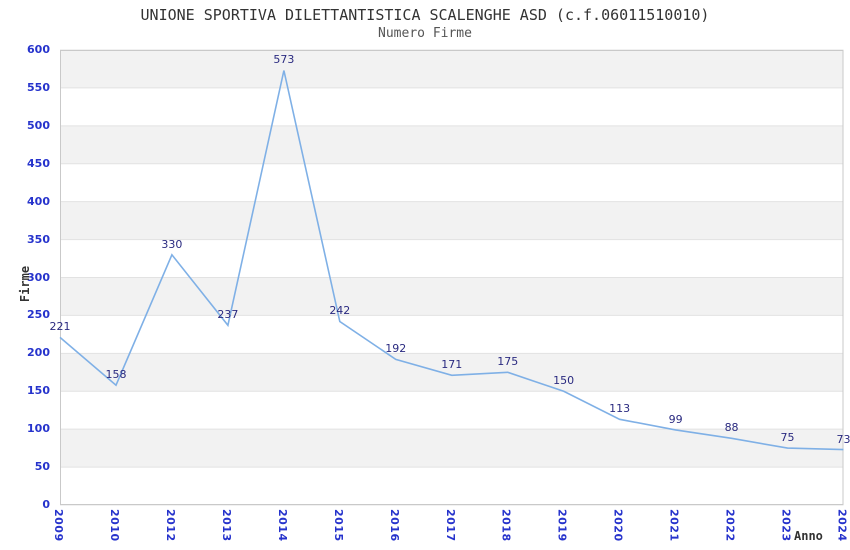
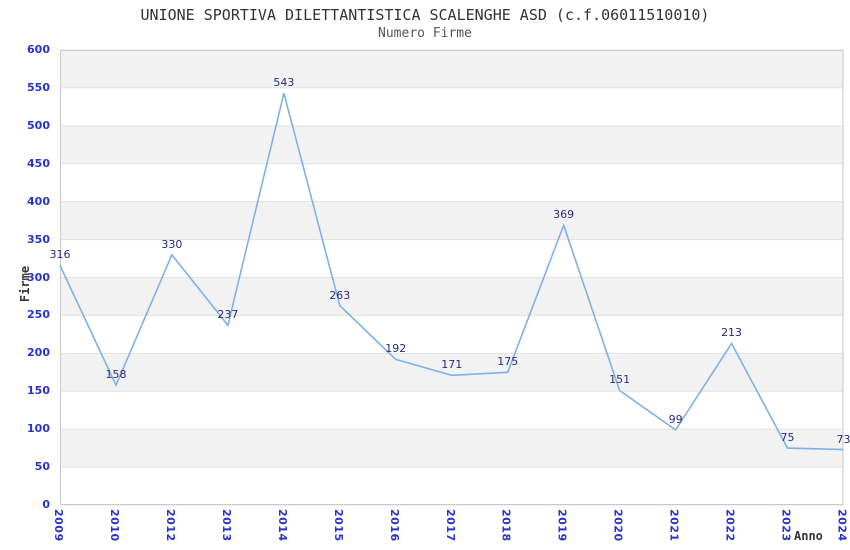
2009: 221 -> 316
2014: 573 -> 543
2015: 242 -> 263
2019: 150 -> 369
2020: 113 -> 151
2022: 88 -> 213
